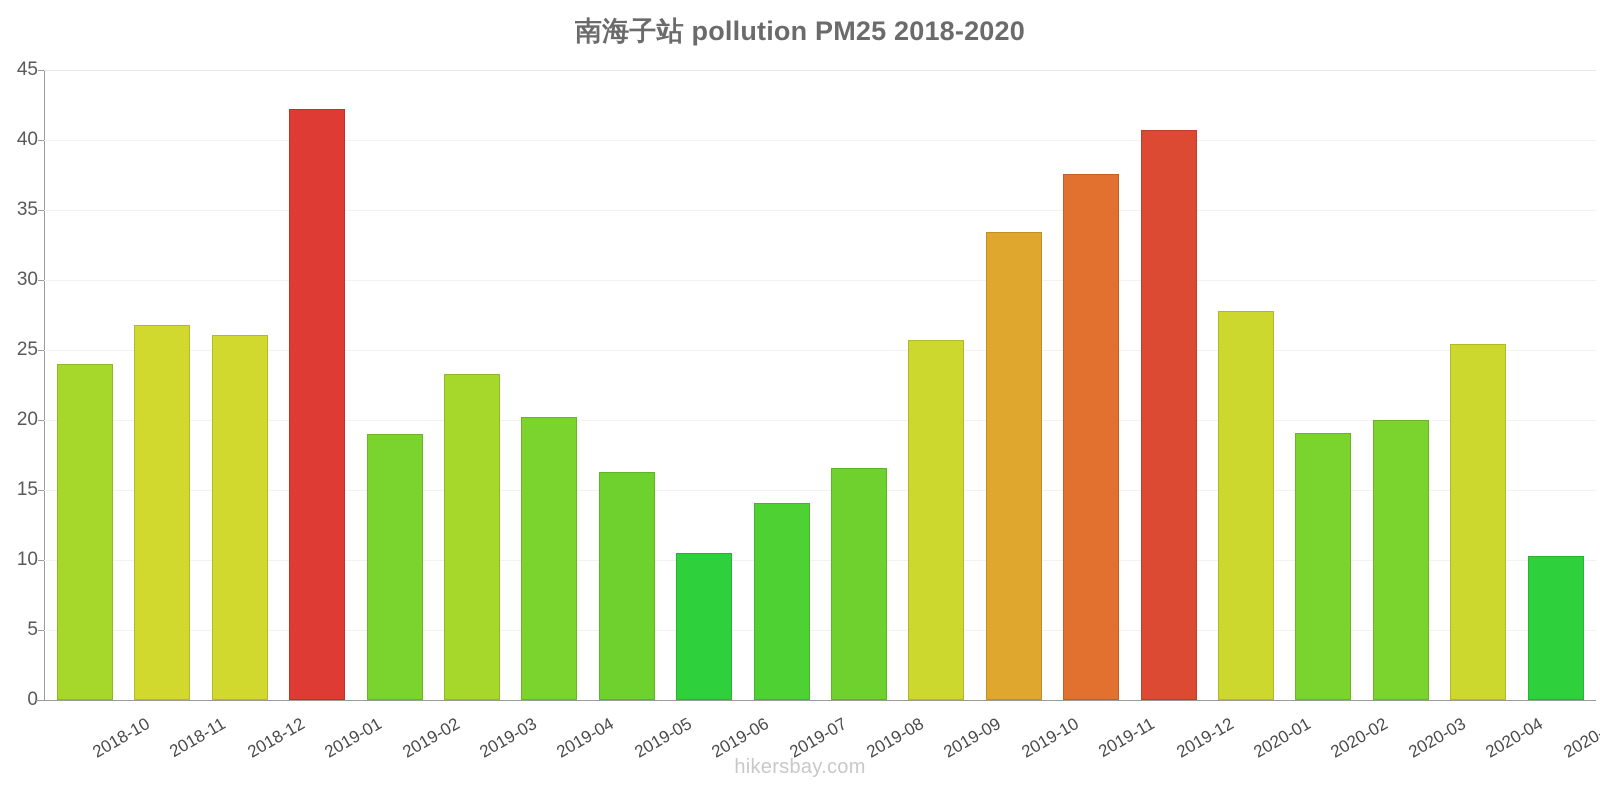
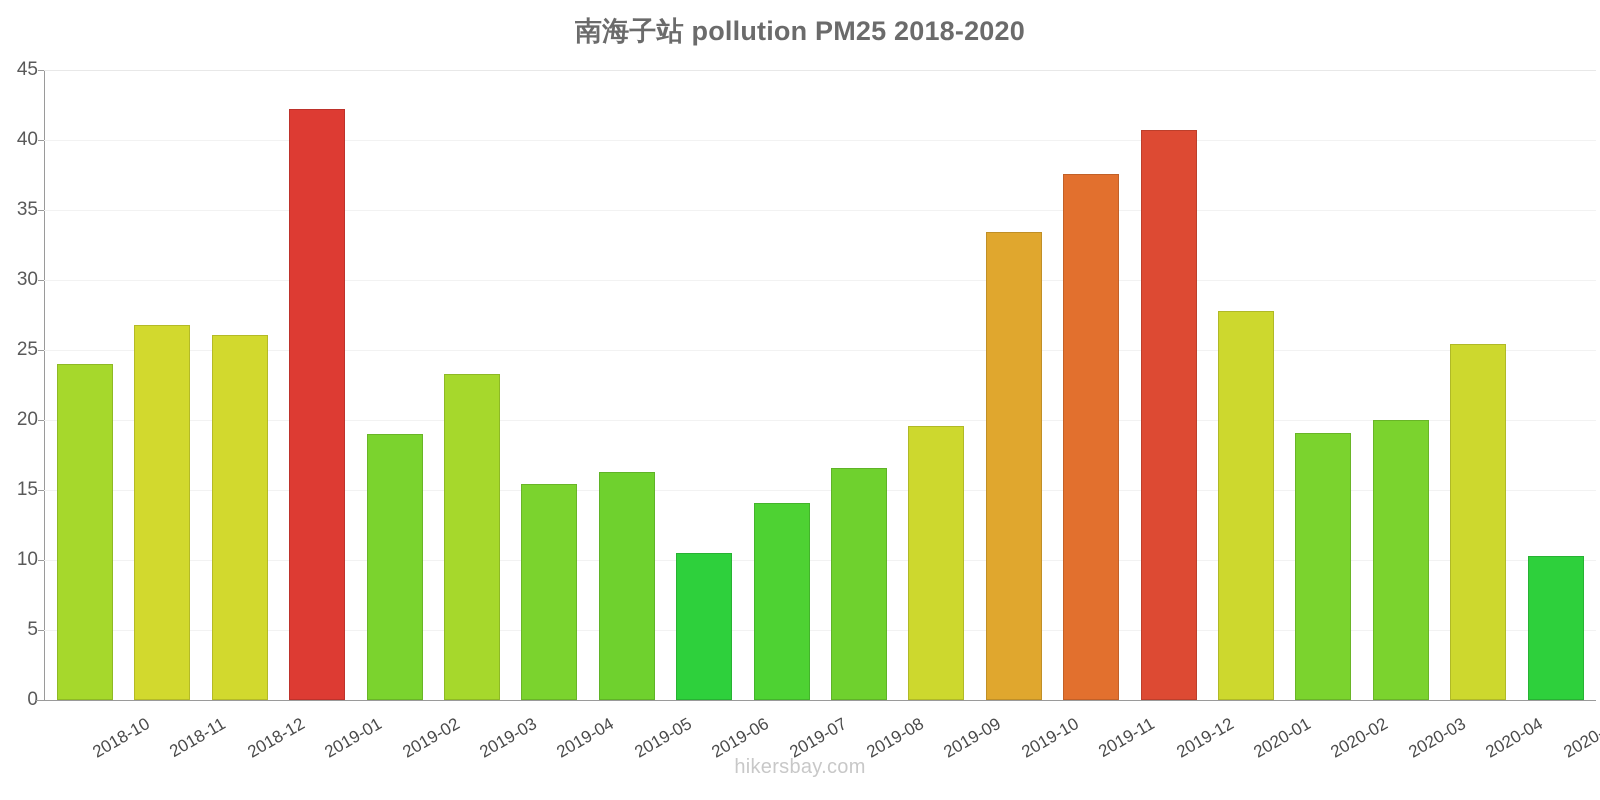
2019-04: 20.2 -> 15.4
2019-09: 25.7 -> 19.6
